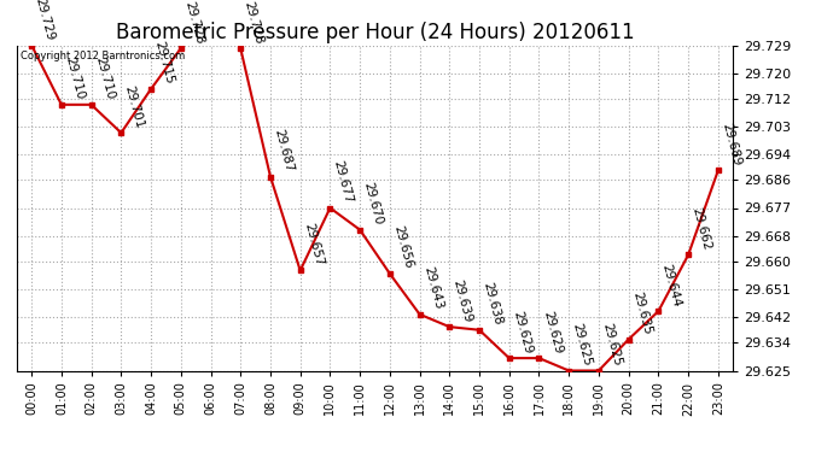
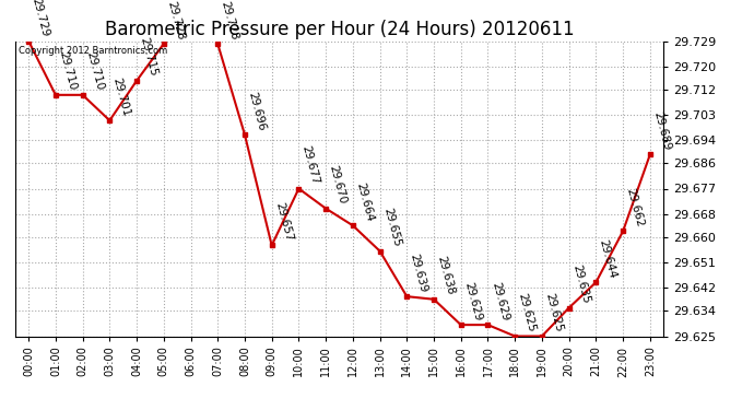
08:00: 29.687 -> 29.696
12:00: 29.656 -> 29.664
13:00: 29.643 -> 29.655
